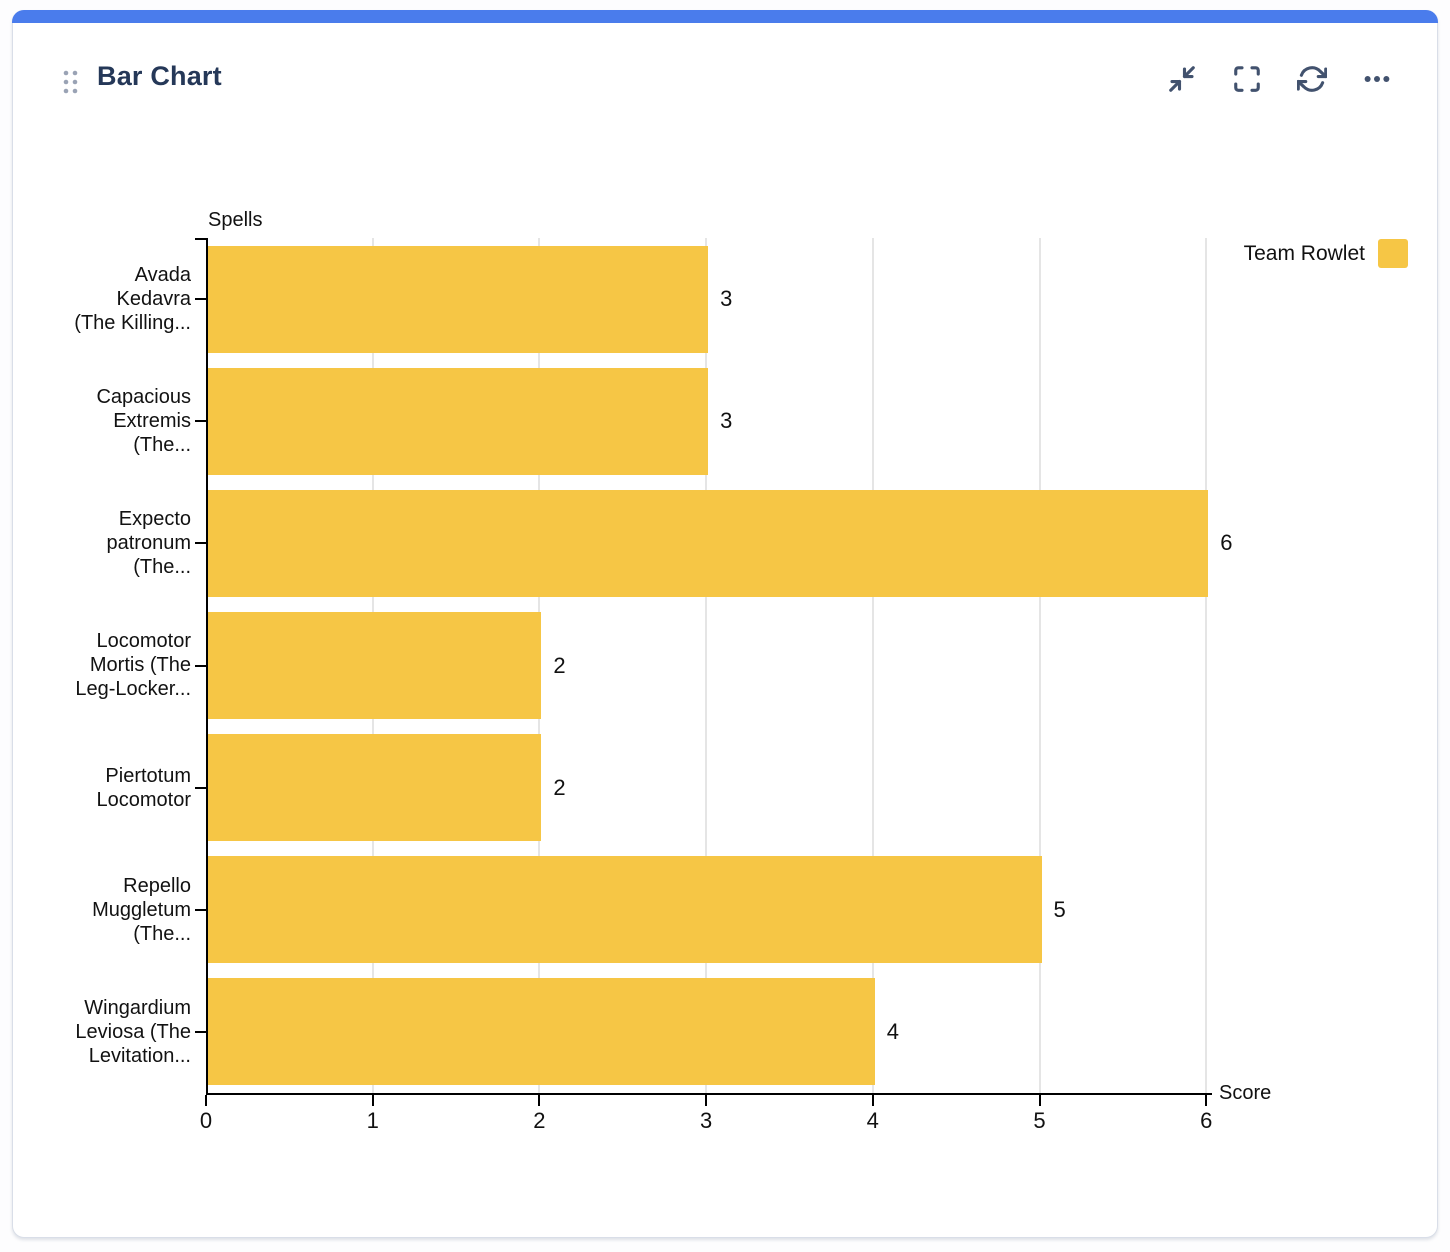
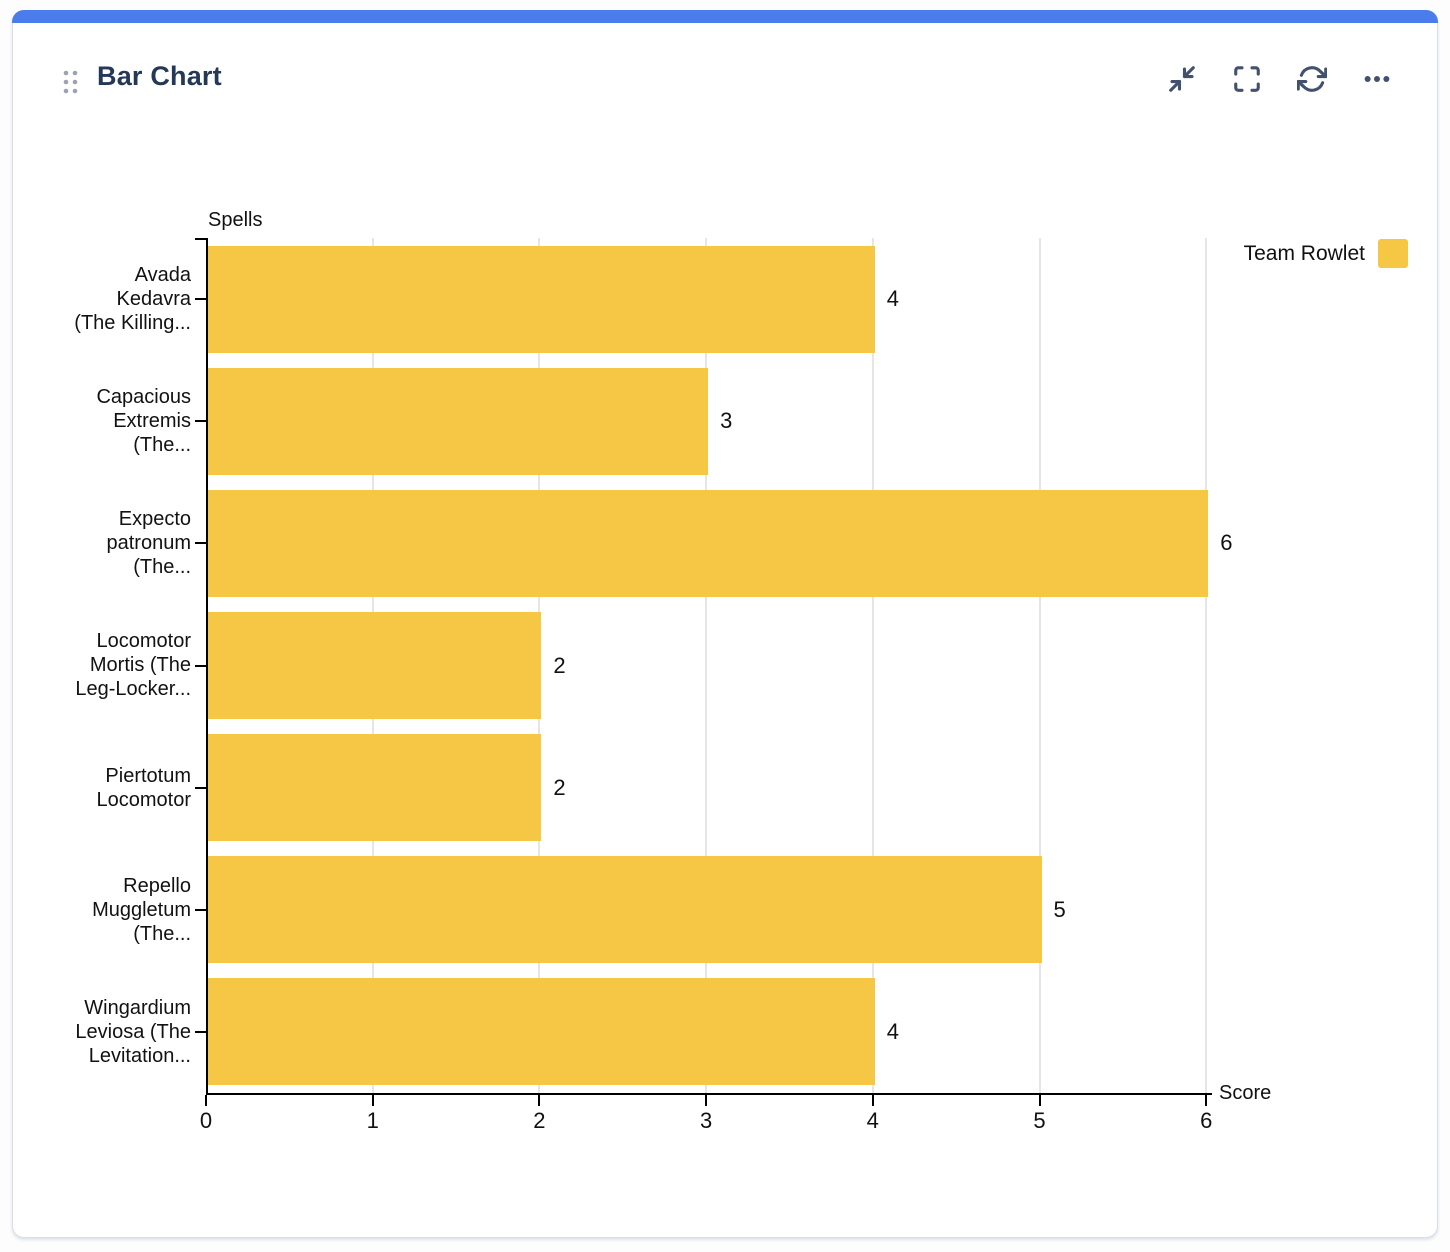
Avada Kedavra (The Killing...: 3 -> 4
